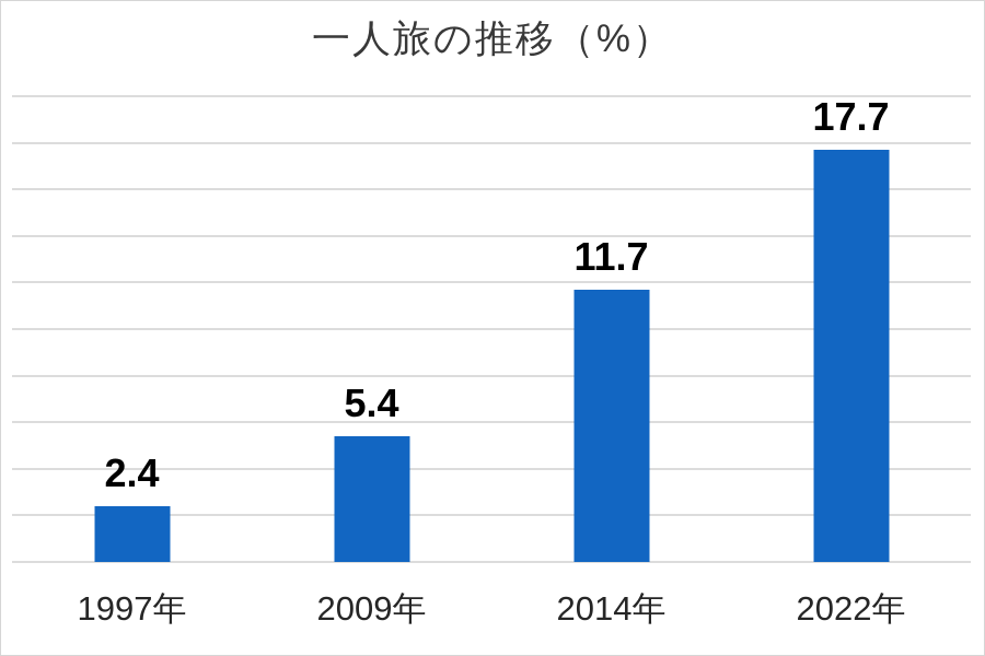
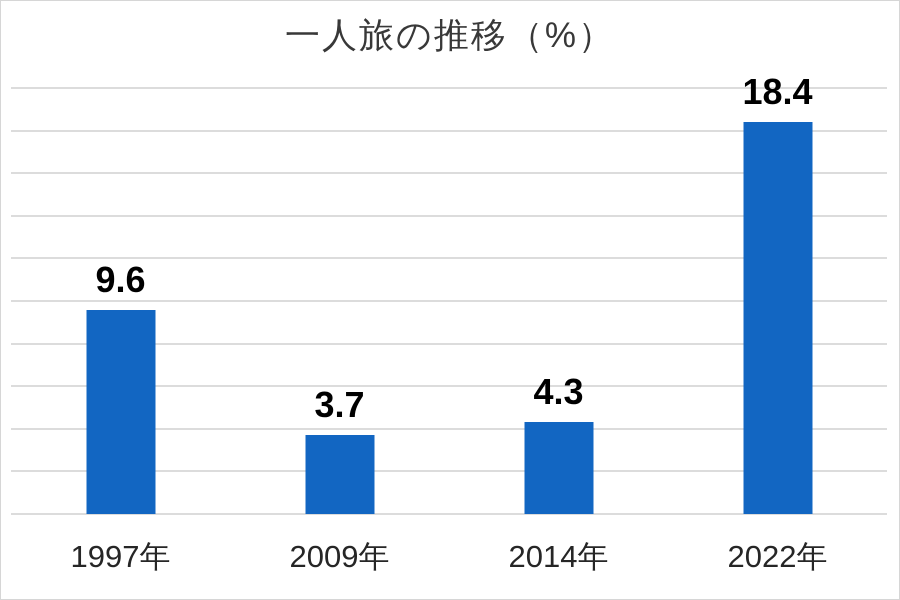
1997年: 2.4 -> 9.6
2009年: 5.4 -> 3.7
2014年: 11.7 -> 4.3
2022年: 17.7 -> 18.4
